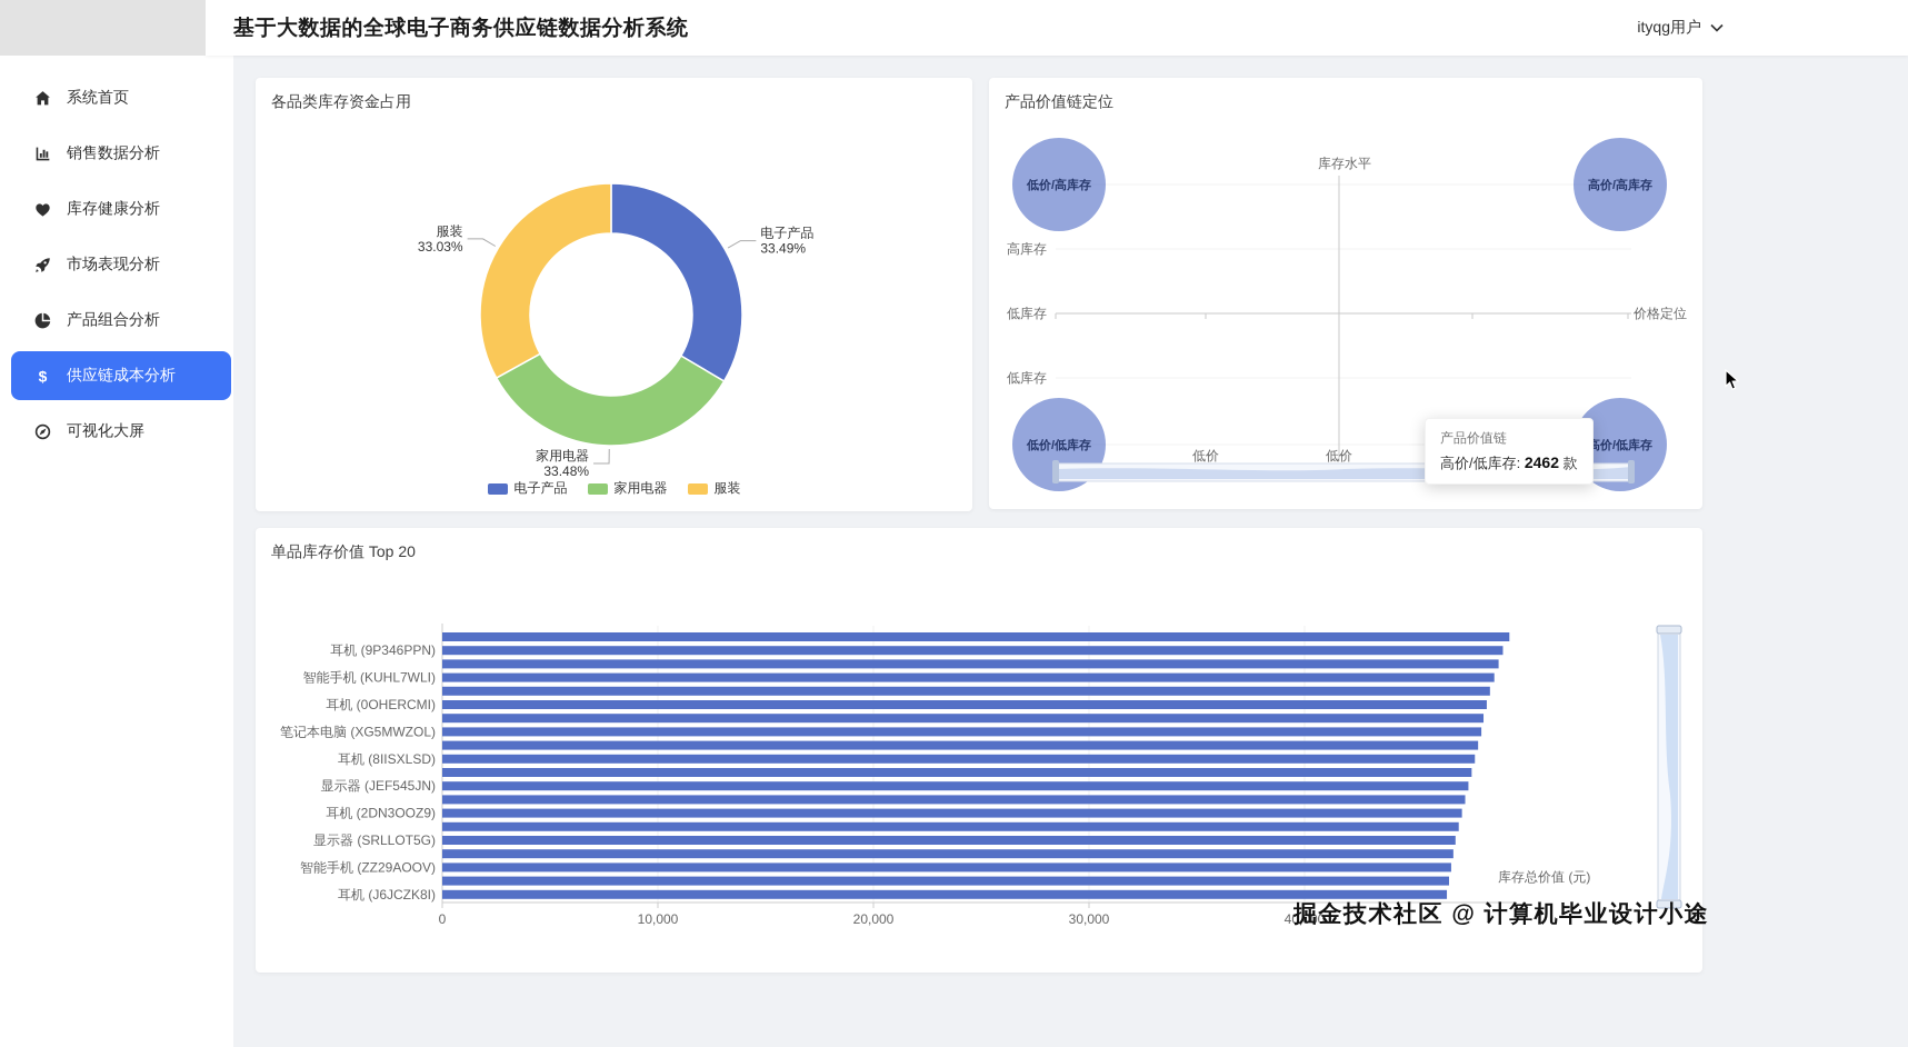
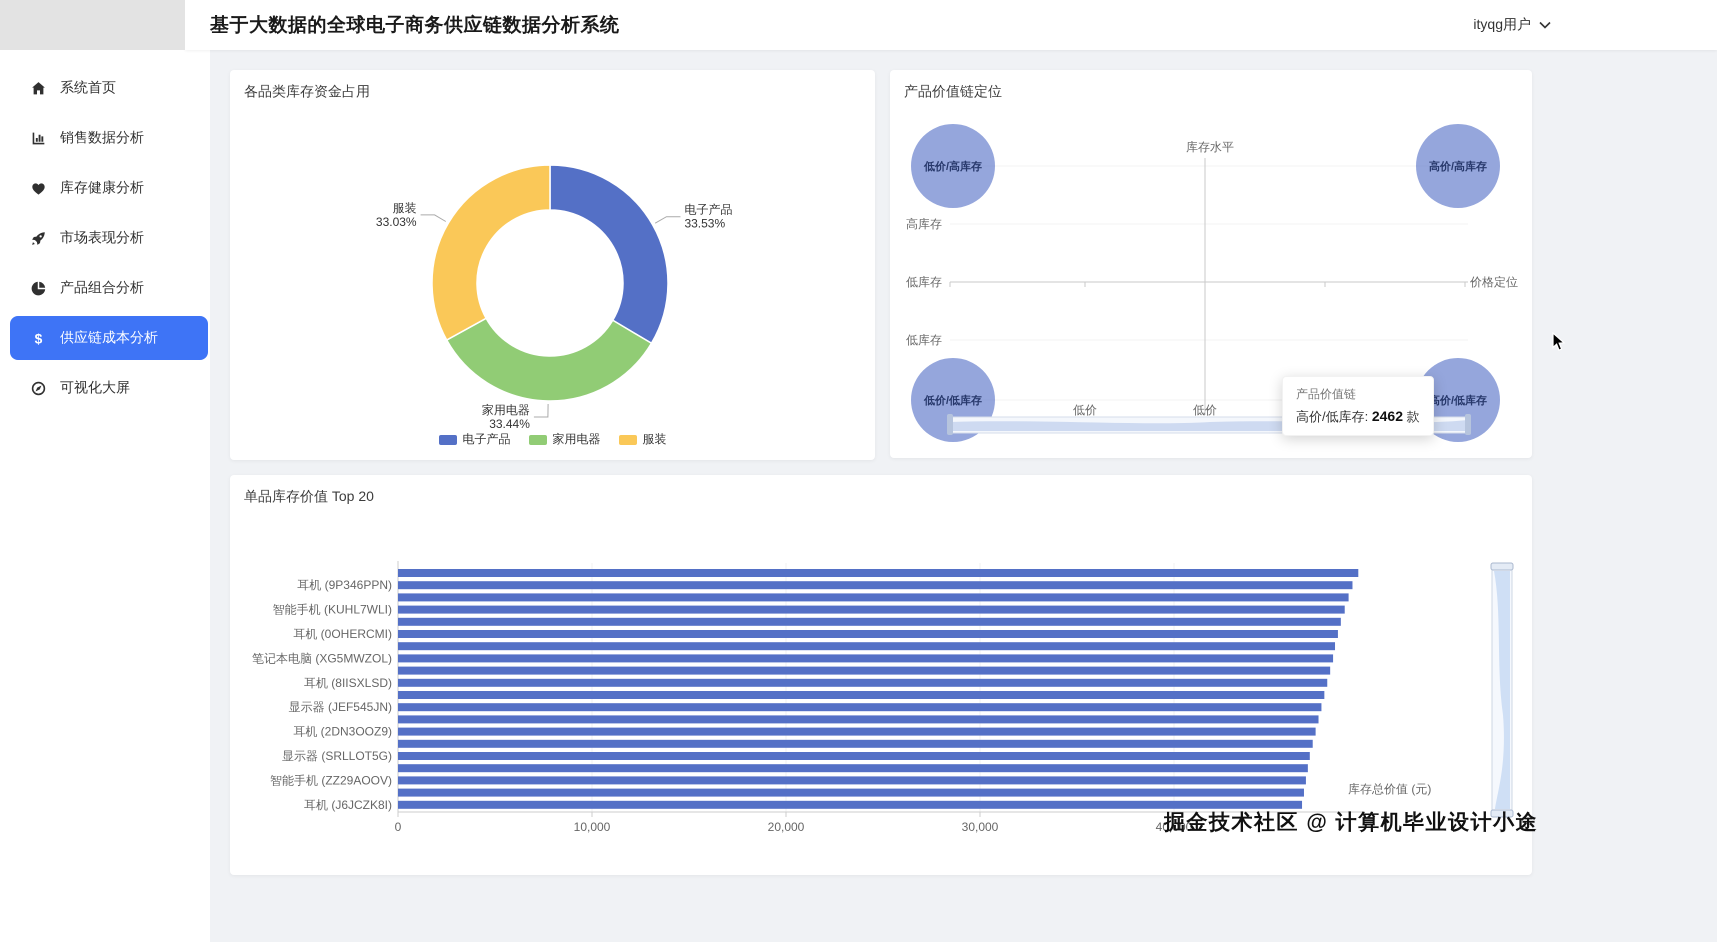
各品类库存资金占用/电子产品: 33.49% -> 33.53%
各品类库存资金占用/家用电器: 33.48% -> 33.44%
